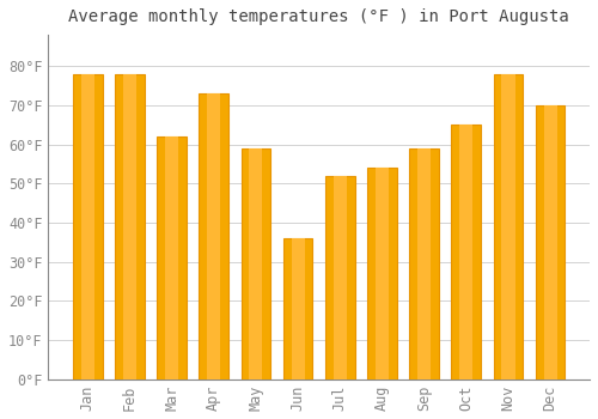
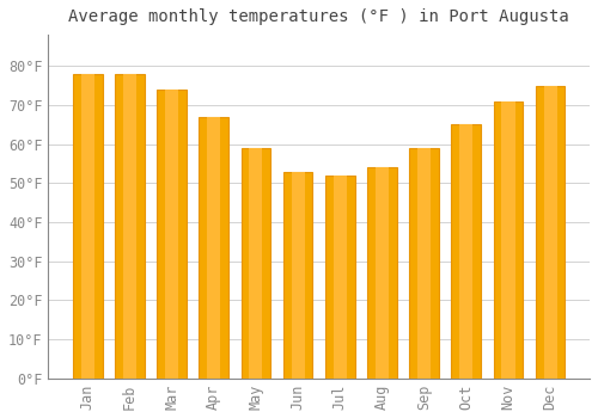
Mar: 62°F -> 74°F
Apr: 73°F -> 67°F
Jun: 36°F -> 53°F
Nov: 78°F -> 71°F
Dec: 70°F -> 75°F
